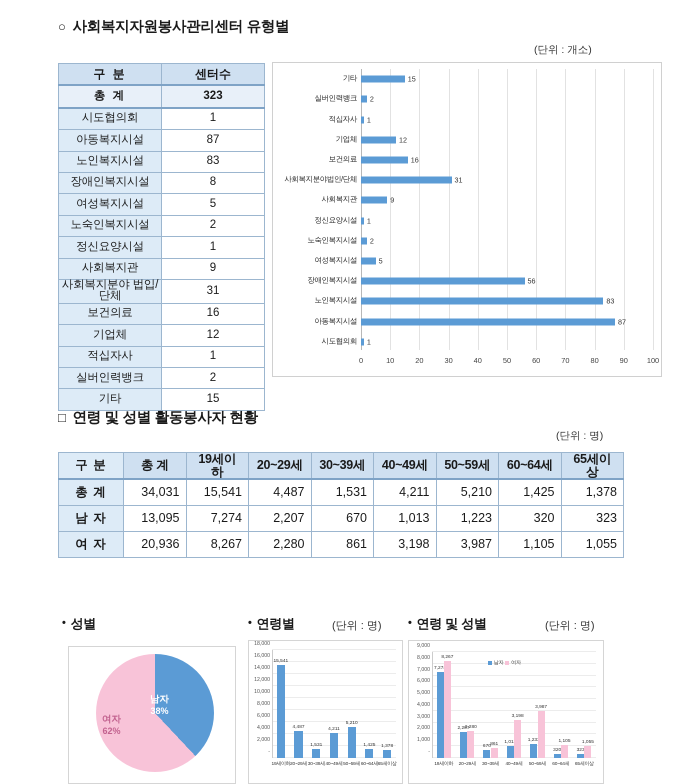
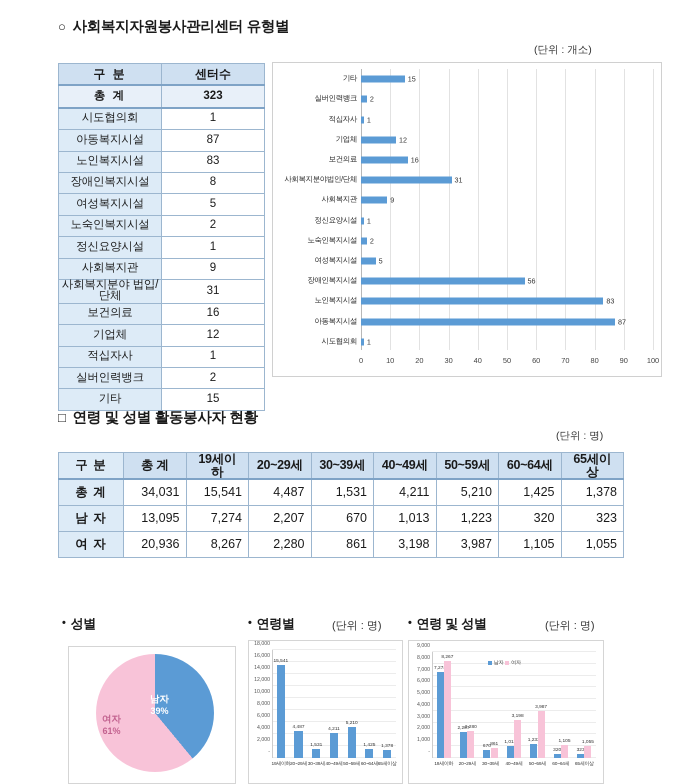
성별/남자: 38% -> 39%
성별/여자: 62% -> 61%
